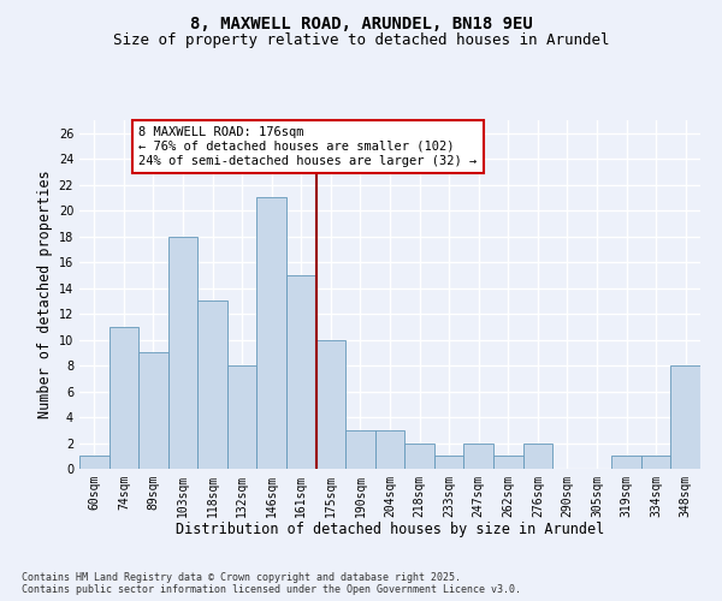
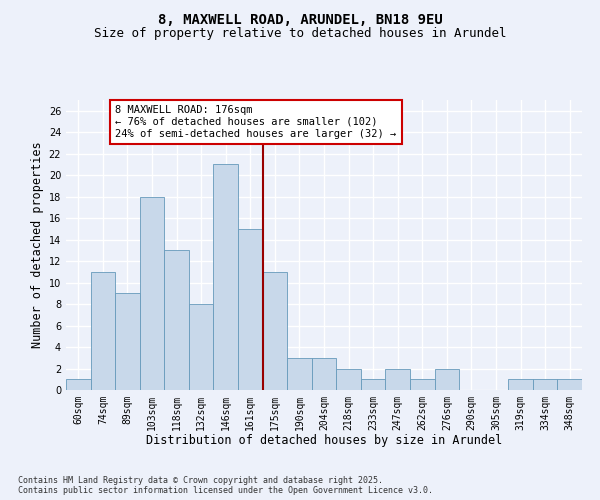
175sqm: 10 -> 11
348sqm: 8 -> 1
